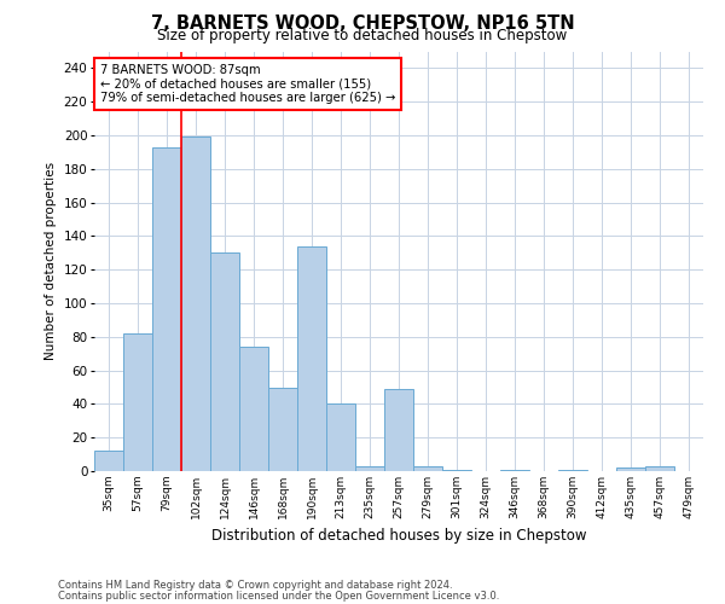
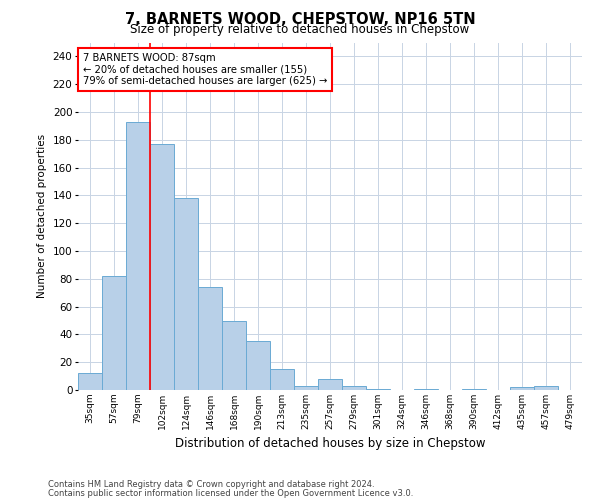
102sqm: 199 -> 177
124sqm: 130 -> 138
190sqm: 134 -> 35
213sqm: 40 -> 15
257sqm: 49 -> 8
